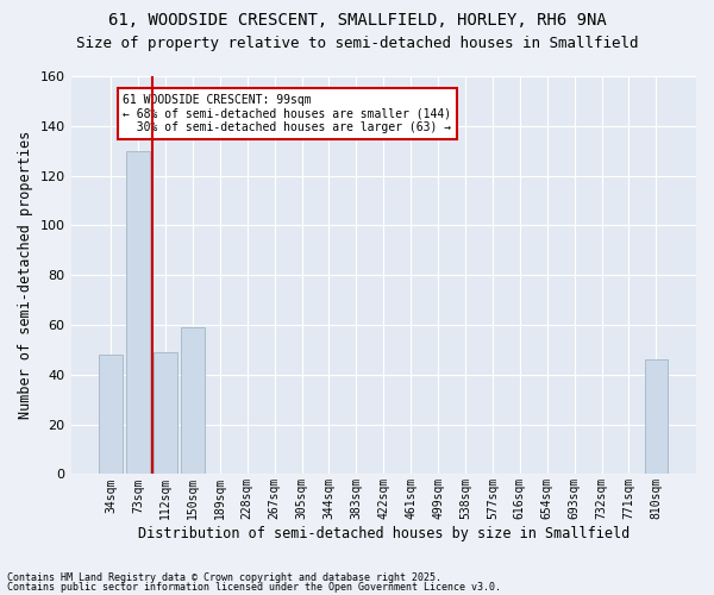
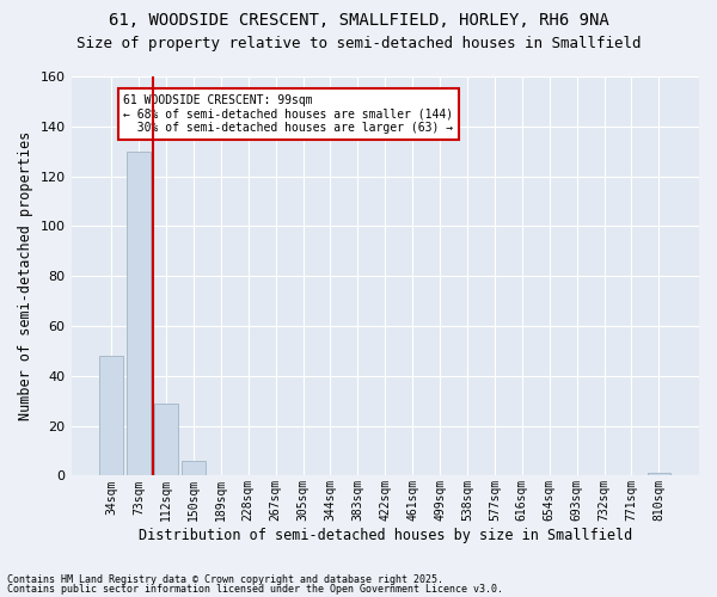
112sqm: 49 -> 29
150sqm: 59 -> 6
810sqm: 46 -> 1
